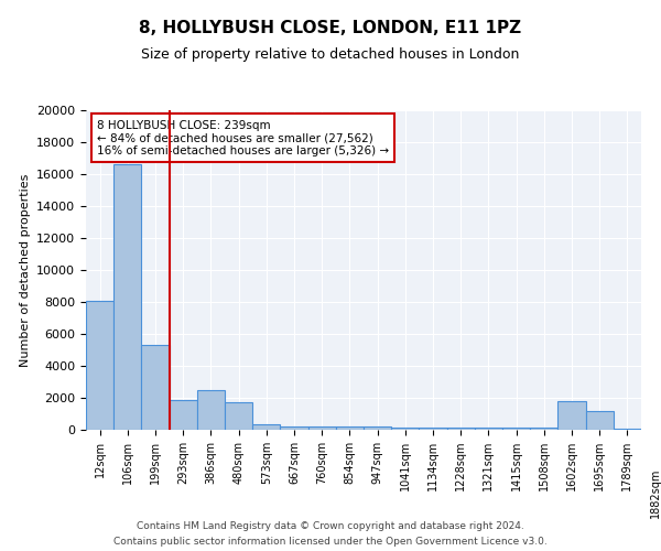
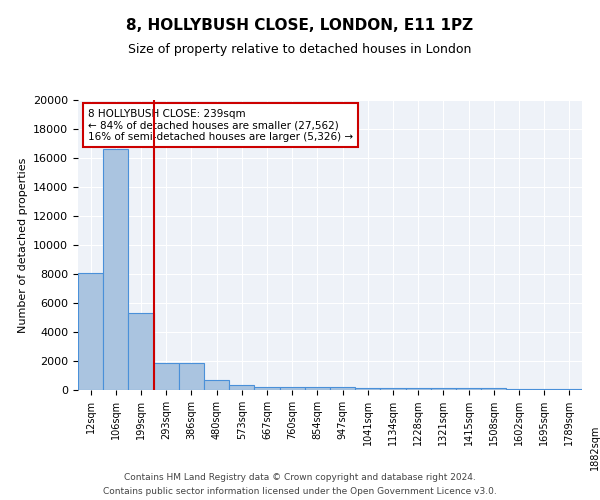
386sqm: 2500 -> 1800
480sqm: 1700 -> 700
1602sqm: 1800 -> 100
1695sqm: 1200 -> 100
